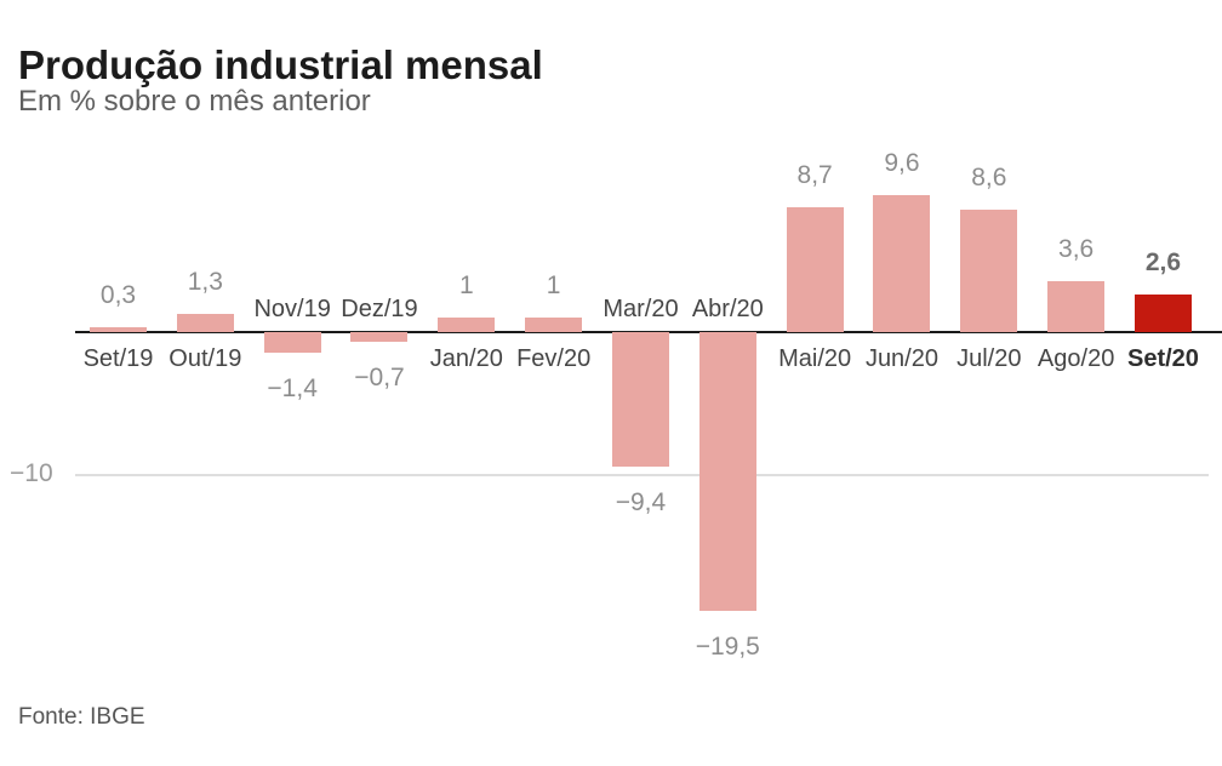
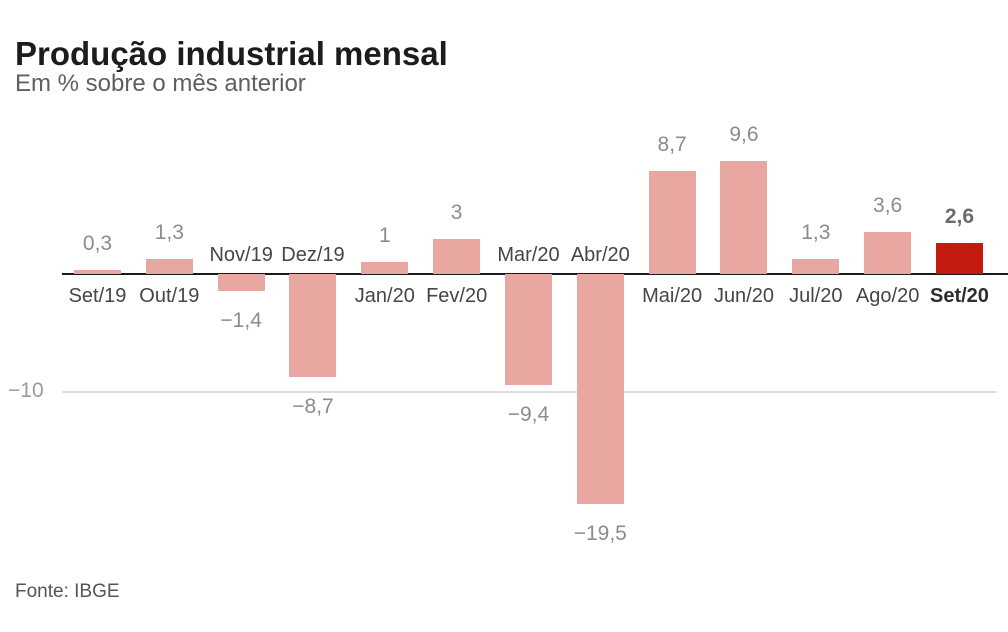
Dez/19: −0,7 -> −8,7
Fev/20: 1 -> 3
Jul/20: 8,6 -> 1,3
